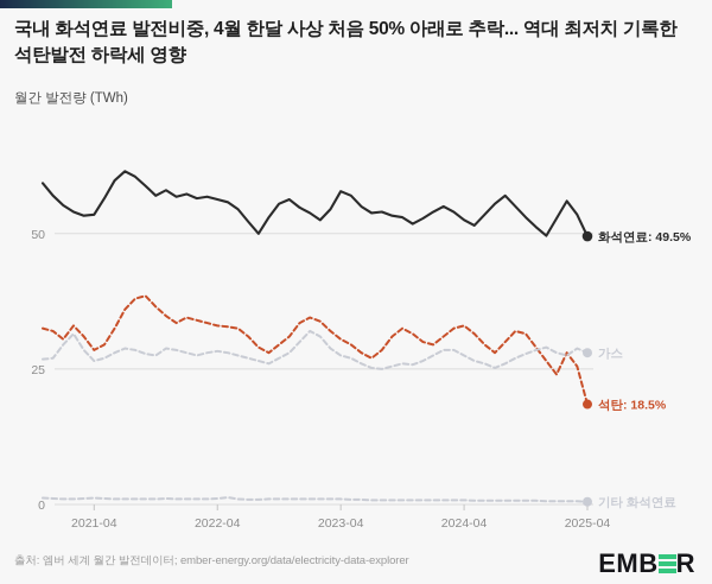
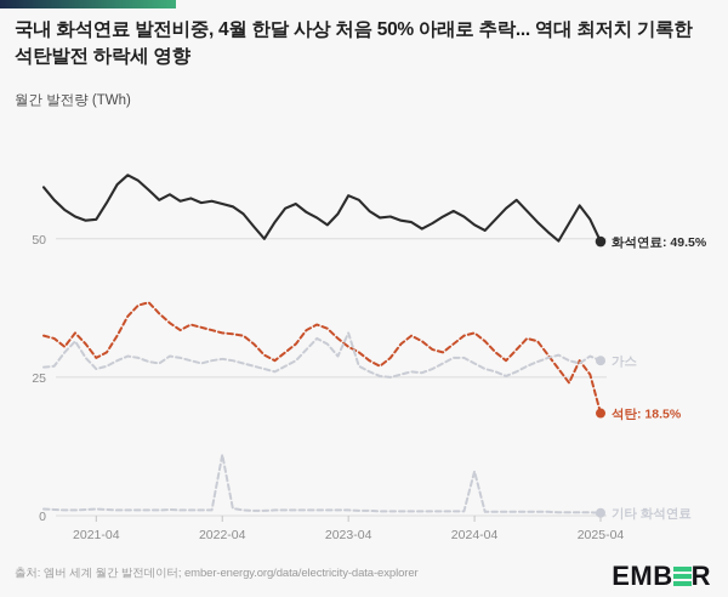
기타 화석연료/2022-04: 1 -> 11
가스/2023-04: 28 -> 33
기타 화석연료/2024-04: 1 -> 8
